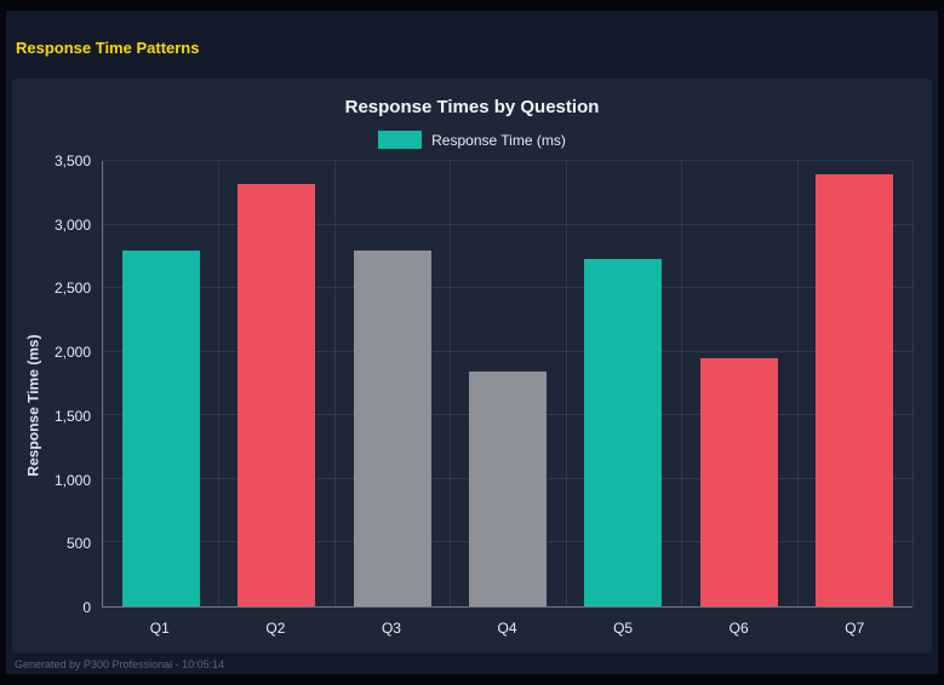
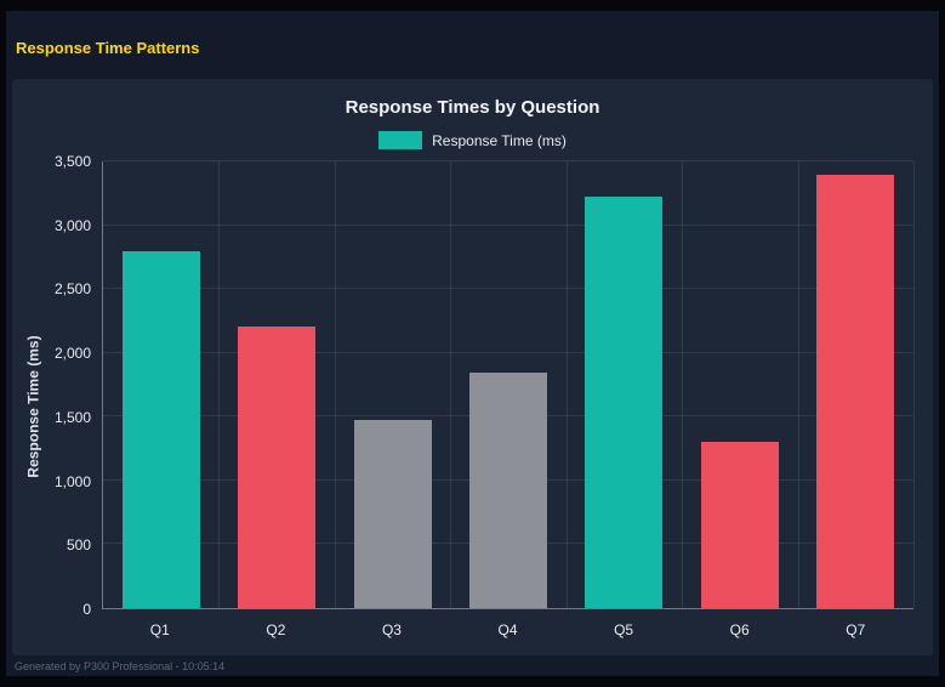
Q2: 3320 -> 2210
Q3: 2800 -> 1470
Q5: 2730 -> 3220
Q6: 1950 -> 1300
